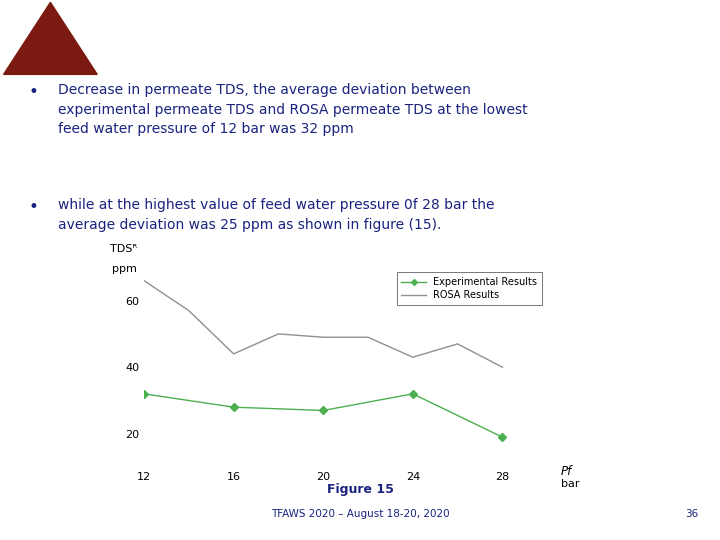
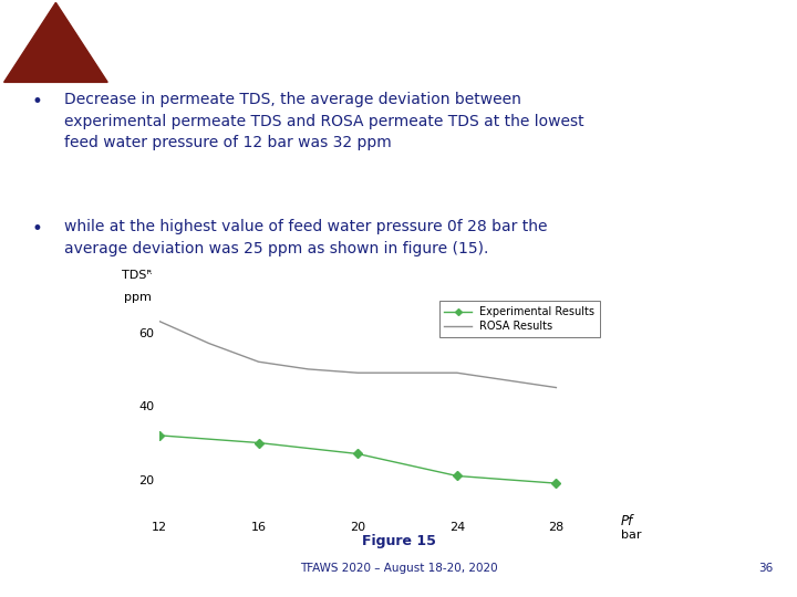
ROSA Results/12: 66 -> 63
Experimental Results/16: 28 -> 30
ROSA Results/16: 44 -> 52
Experimental Results/24: 32 -> 21
ROSA Results/24: 43 -> 49
ROSA Results/28: 40 -> 45
